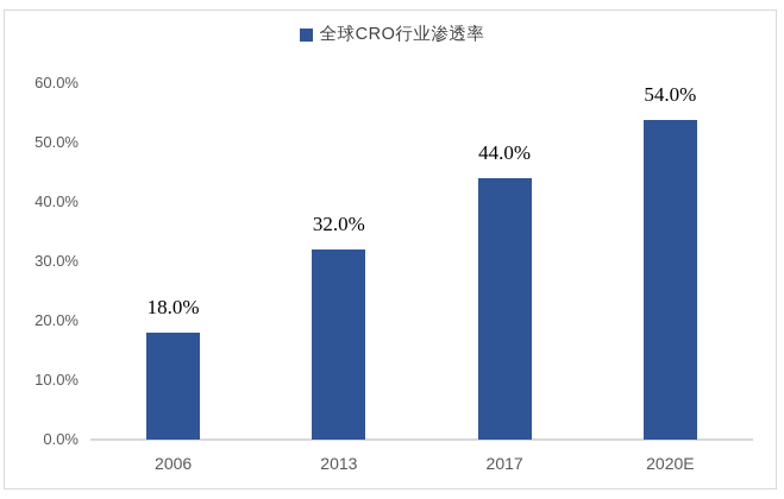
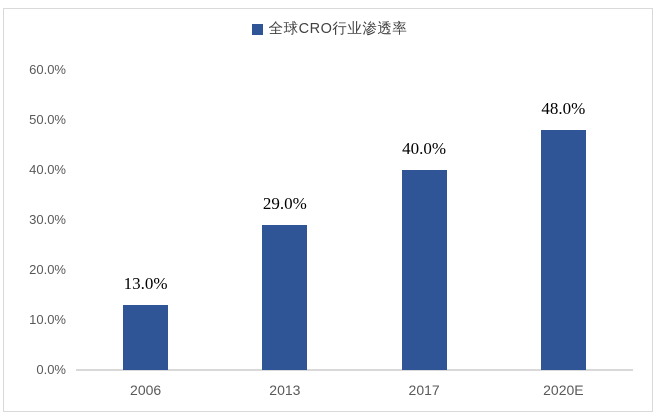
2006: 18.0% -> 13.0%
2013: 32.0% -> 29.0%
2017: 44.0% -> 40.0%
2020E: 54.0% -> 48.0%
